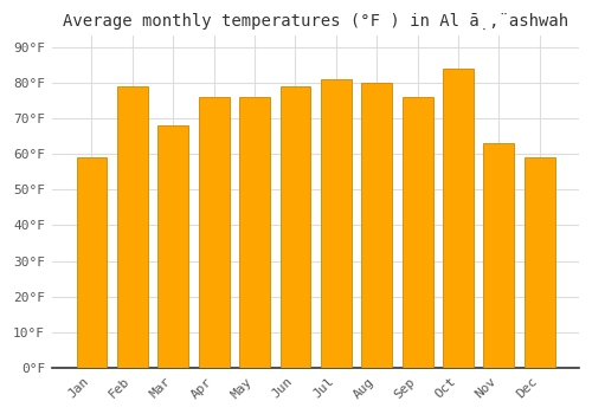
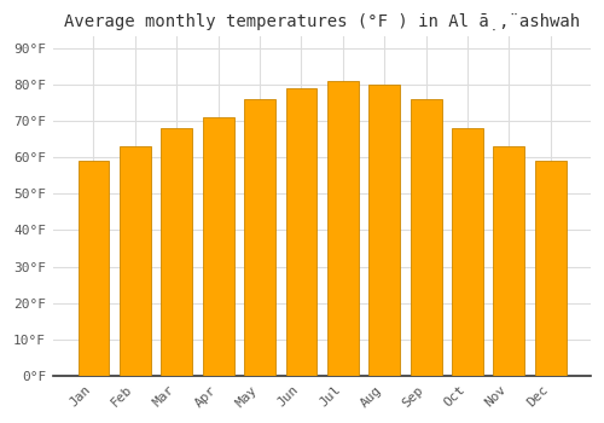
Feb: 79°F -> 63°F
Apr: 76°F -> 71°F
Oct: 84°F -> 68°F
